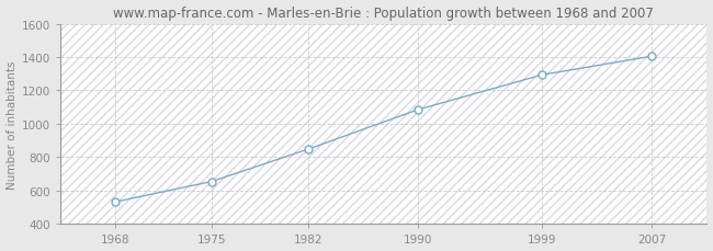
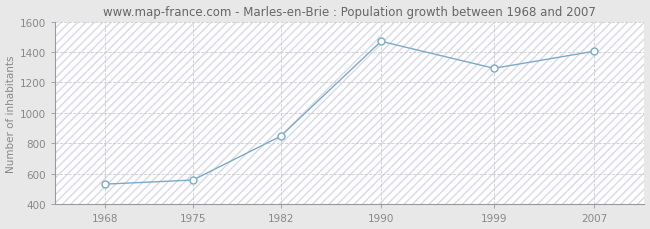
1975: 660 -> 560
1990: 1080 -> 1470
